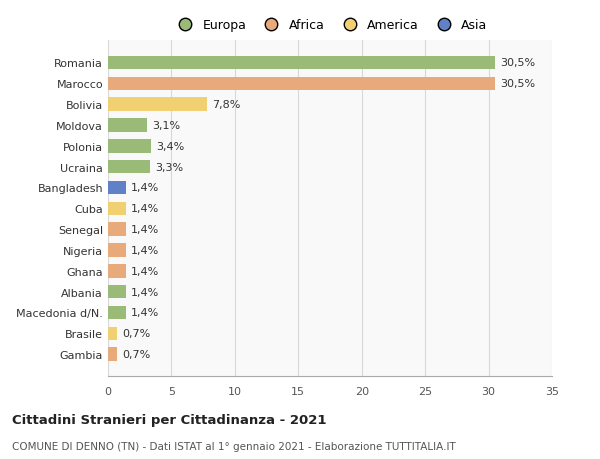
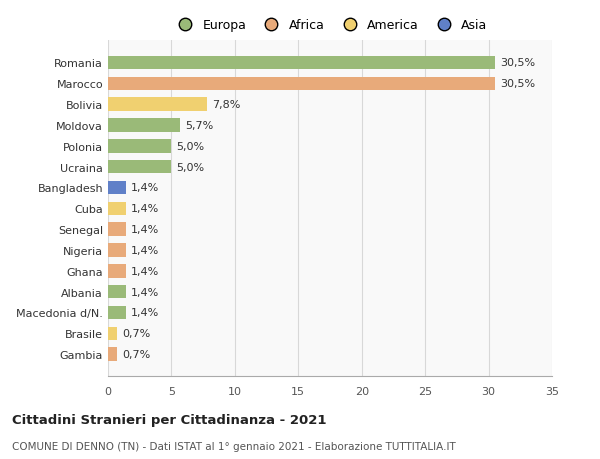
Moldova: 3,1% -> 5,7%
Polonia: 3,4% -> 5,0%
Ucraina: 3,3% -> 5,0%
